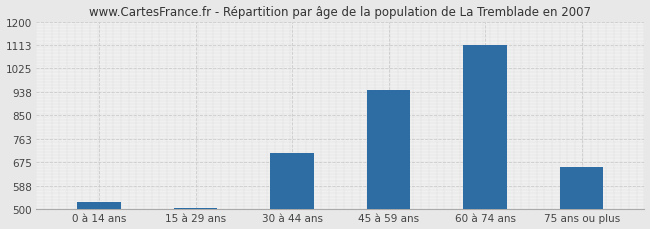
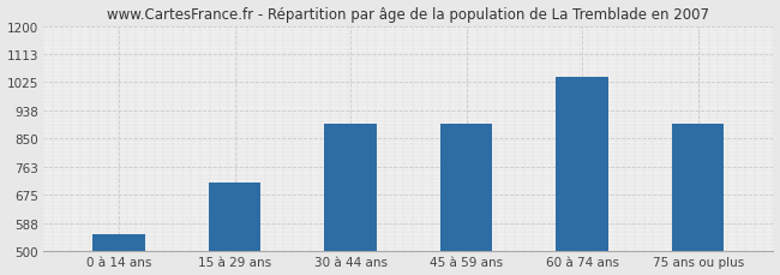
0 à 14 ans: 527 -> 555
15 à 29 ans: 504 -> 715
30 à 44 ans: 710 -> 895
45 à 59 ans: 945 -> 895
60 à 74 ans: 1113 -> 1040
75 ans ou plus: 659 -> 895
